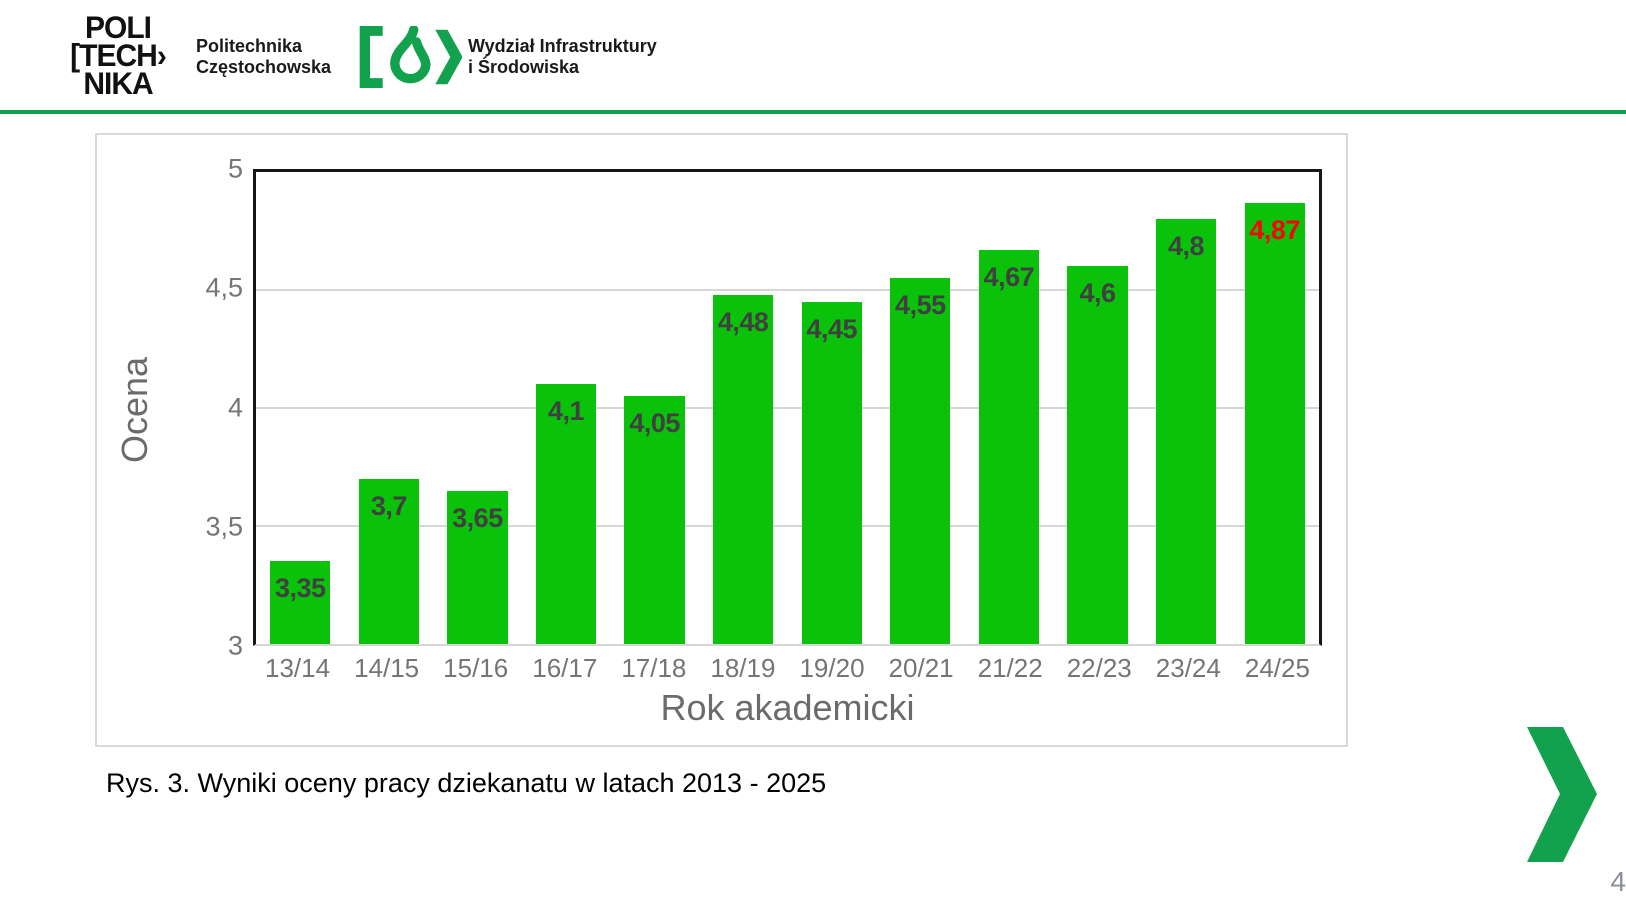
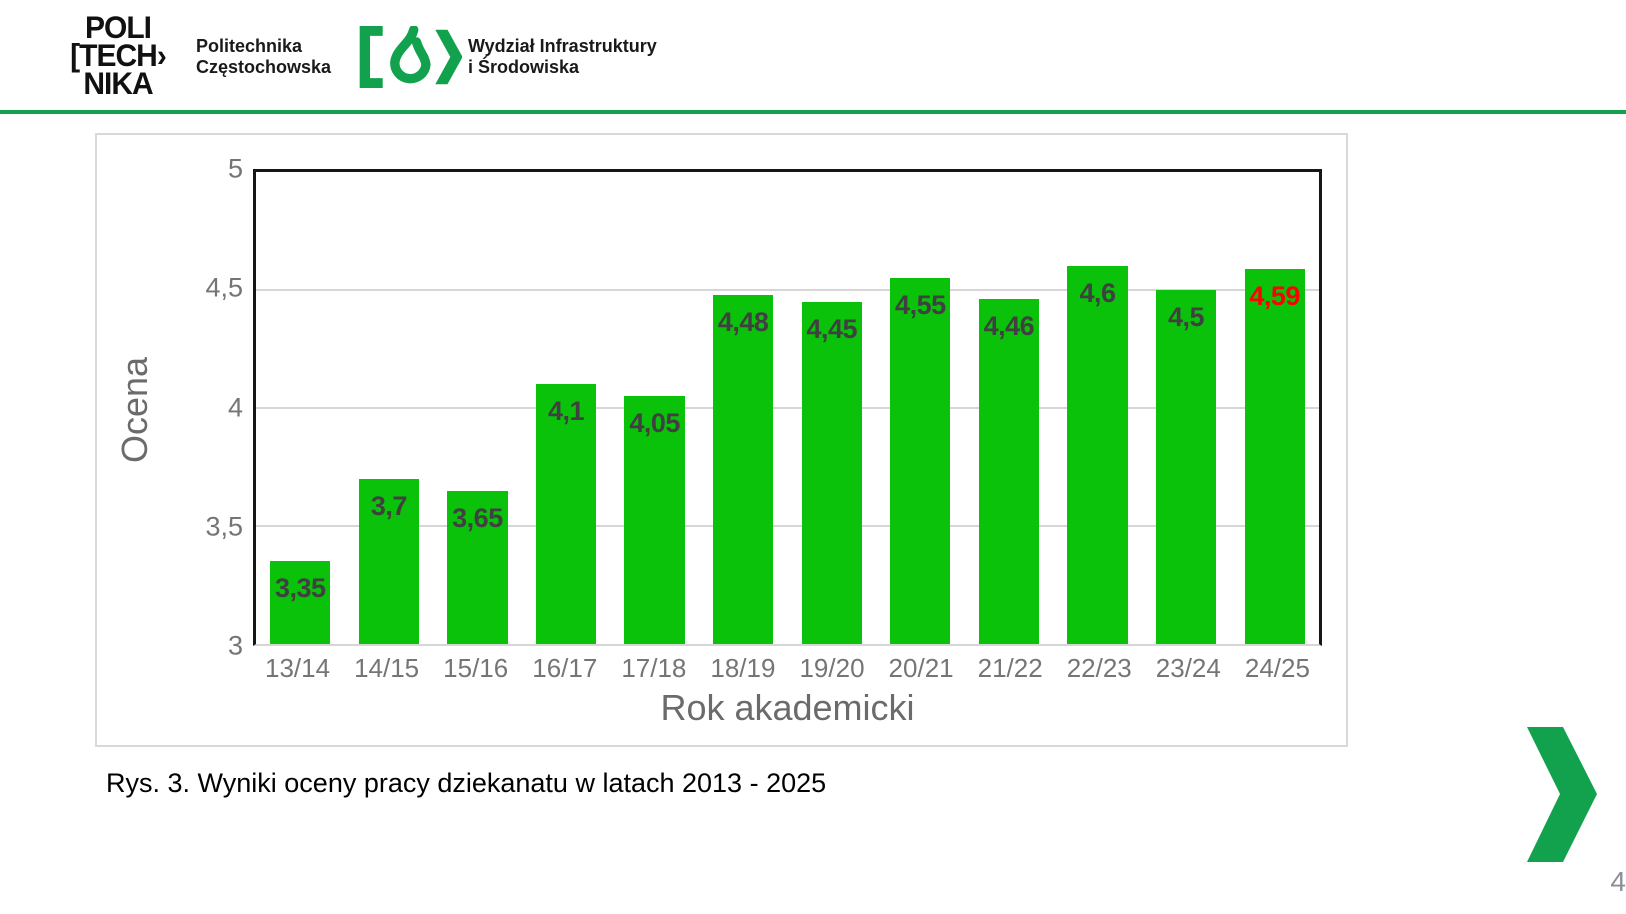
21/22: 4,67 -> 4,46
23/24: 4,8 -> 4,5
24/25: 4,87 -> 4,59
